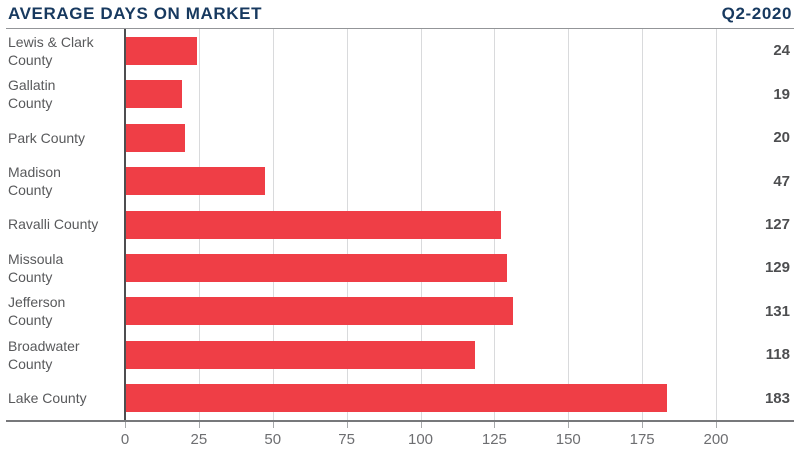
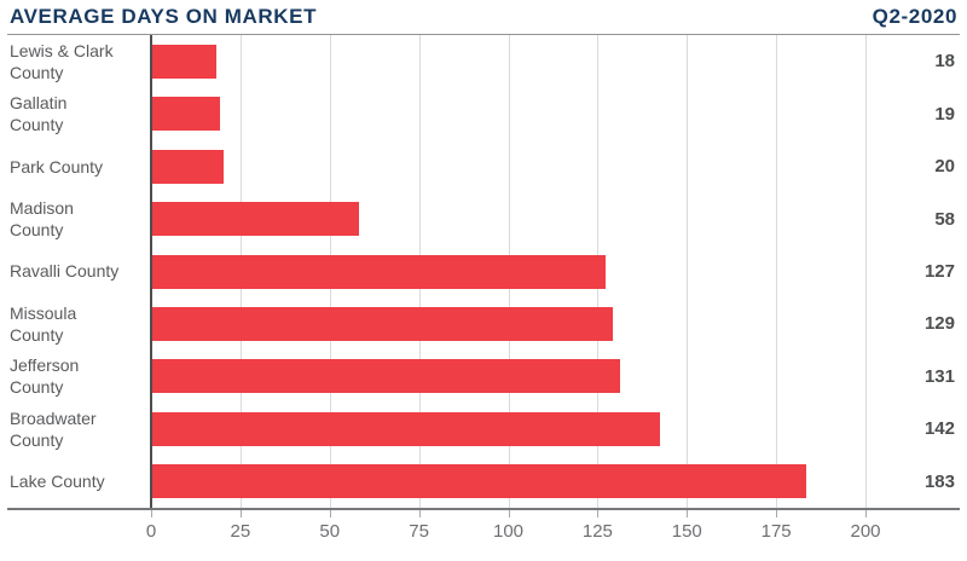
Lewis & Clark County: 24 -> 18
Madison County: 47 -> 58
Broadwater County: 118 -> 142
